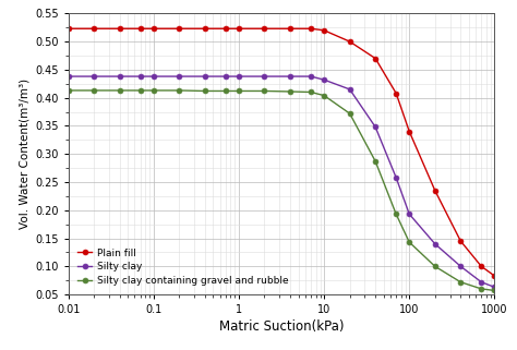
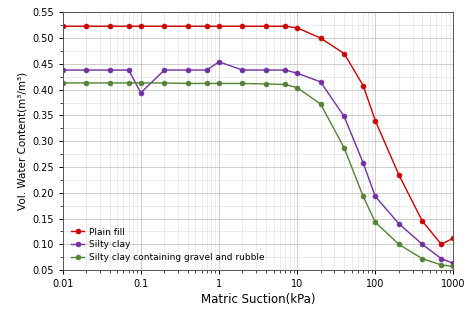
Silty clay/0.1: 0.438 -> 0.394
Silty clay/1: 0.438 -> 0.454
Plain fill/1000: 0.083 -> 0.112
